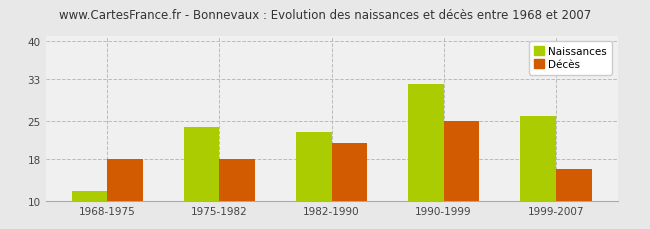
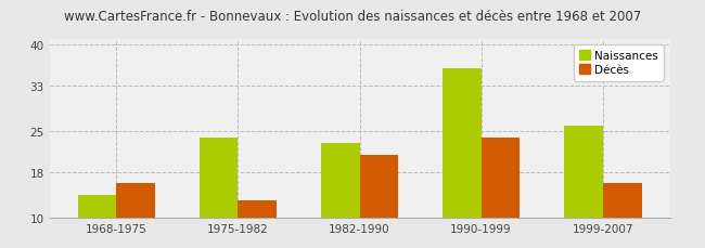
Naissances/1968-1975: 12 -> 14
Décès/1968-1975: 18 -> 16
Décès/1975-1982: 18 -> 13
Naissances/1990-1999: 32 -> 36
Décès/1990-1999: 25 -> 24
